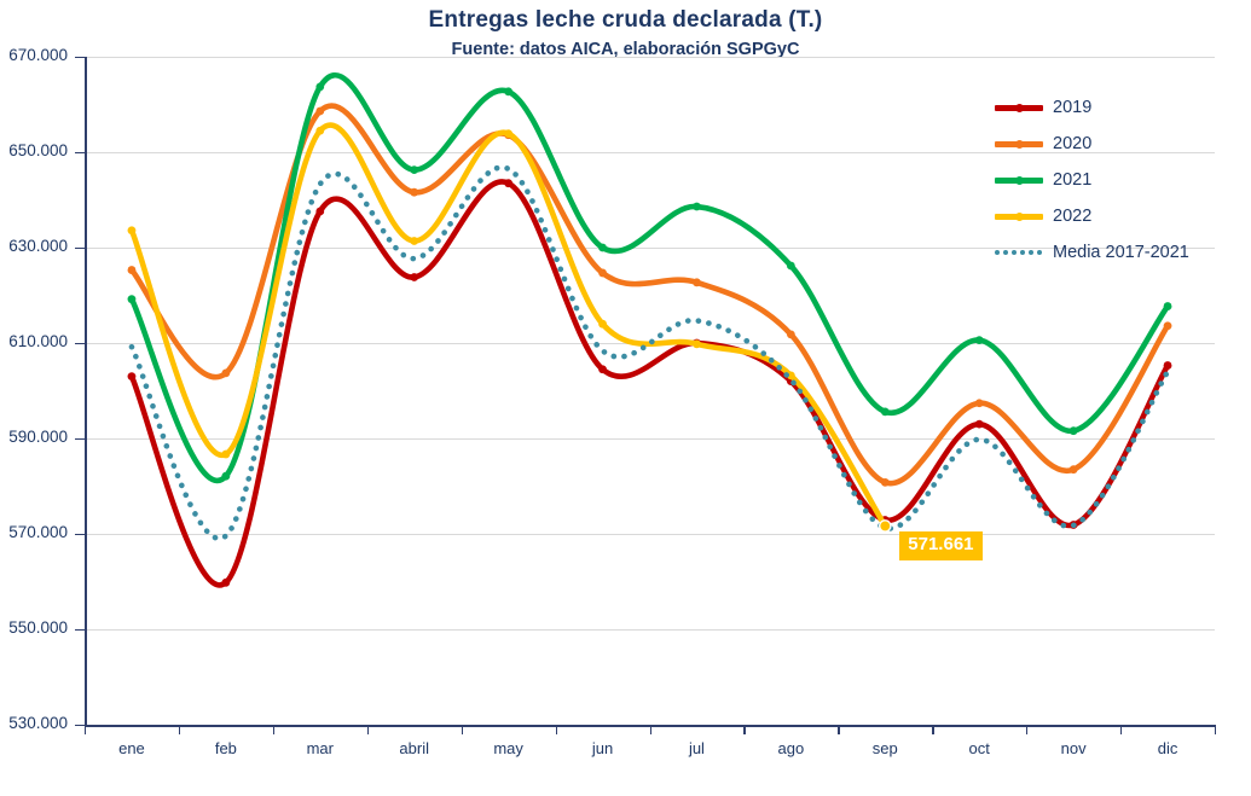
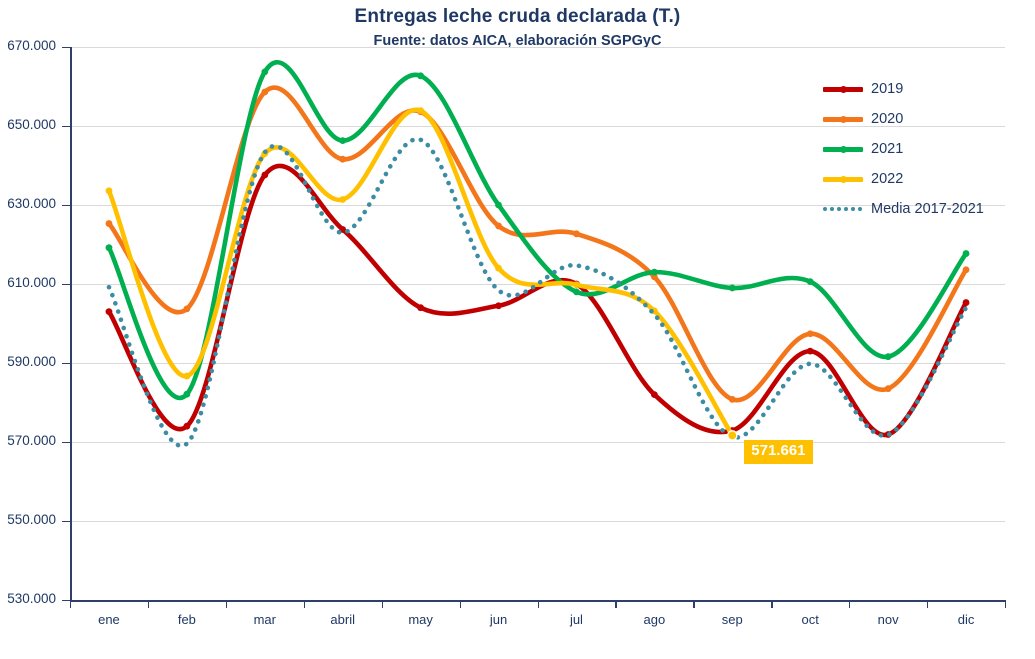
2019/feb: 560000 -> 574000
2022/mar: 654000 -> 643000
Media 2017-2021/abril: 628000 -> 623000
2019/may: 644000 -> 604000
2021/jul: 639000 -> 608000
2019/ago: 602000 -> 582000
2021/ago: 626000 -> 613000
2021/sep: 596000 -> 609000
